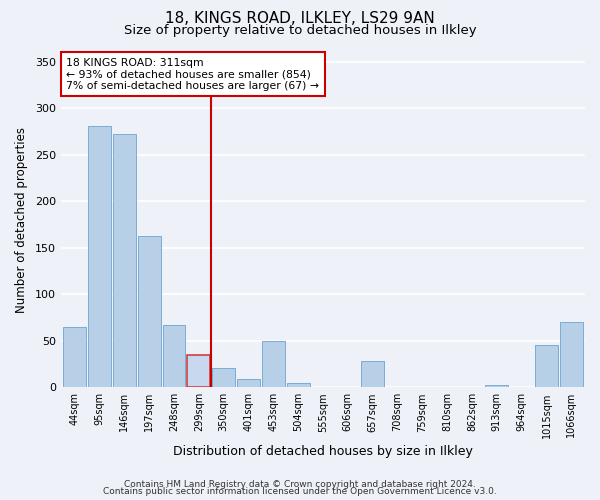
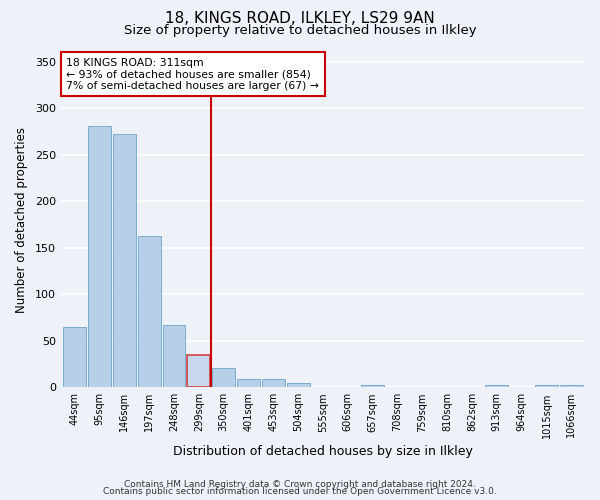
453sqm: 50 -> 9
657sqm: 28 -> 2
1015sqm: 46 -> 2
1066sqm: 70 -> 2
